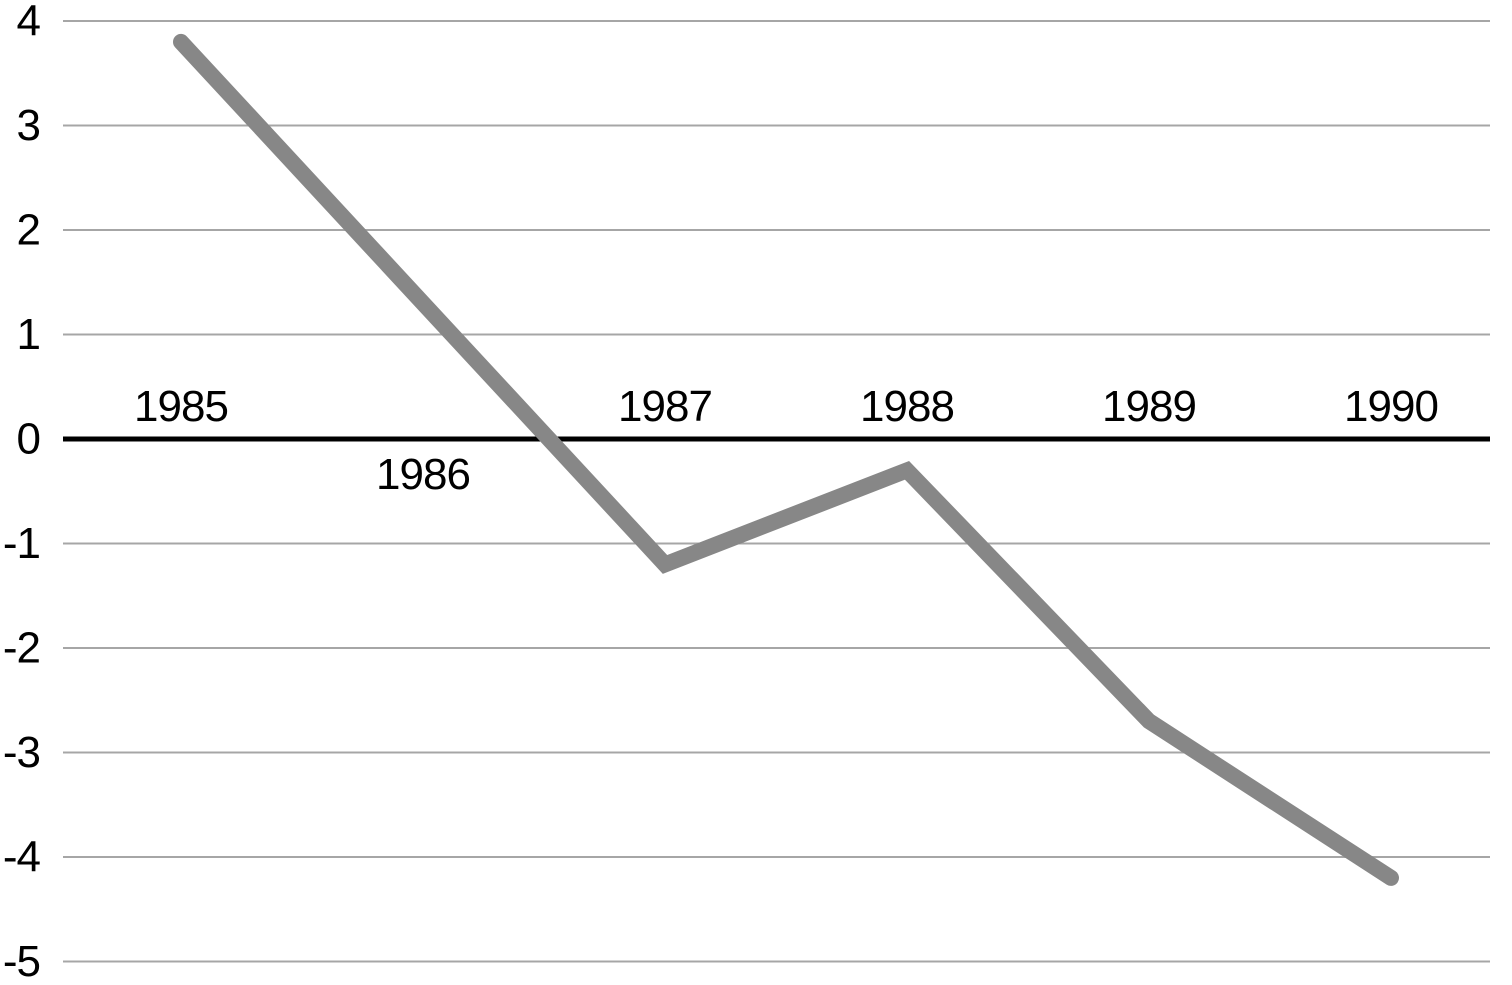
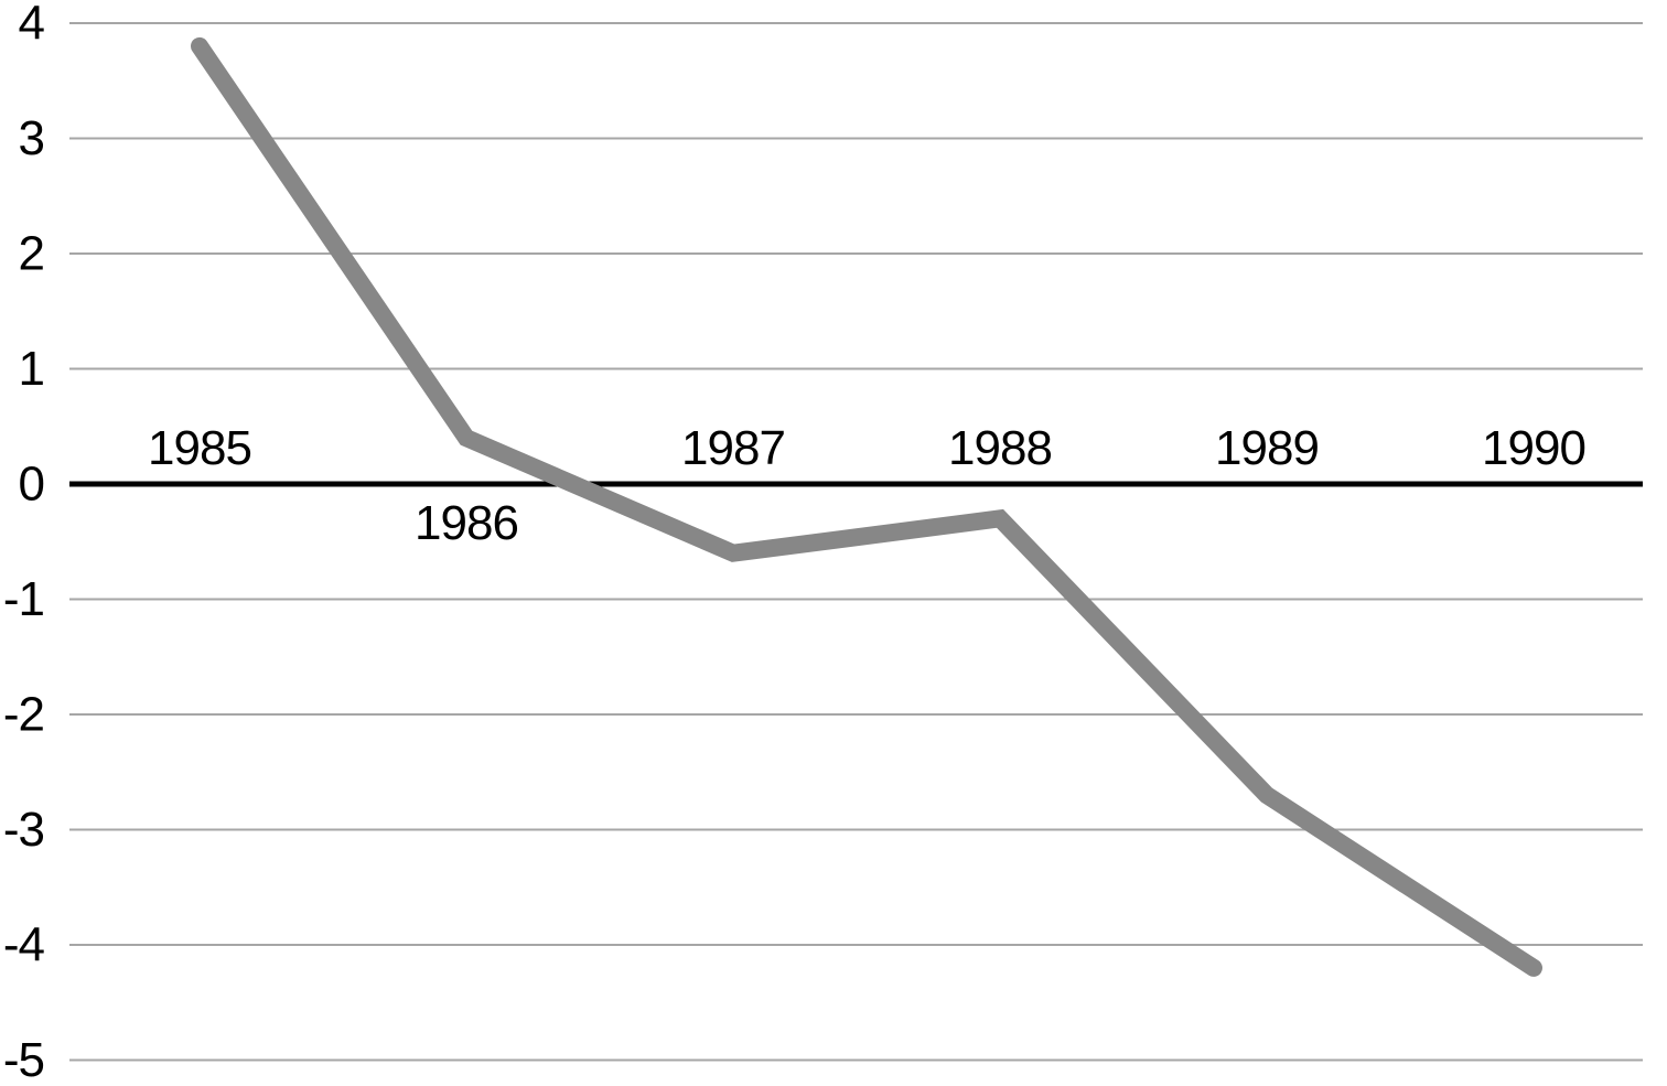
1986: 1.3 -> 0.4
1987: -1.2 -> -0.6
